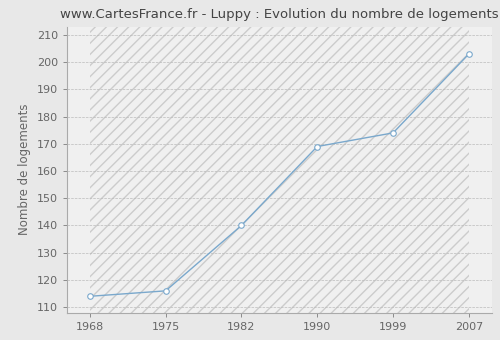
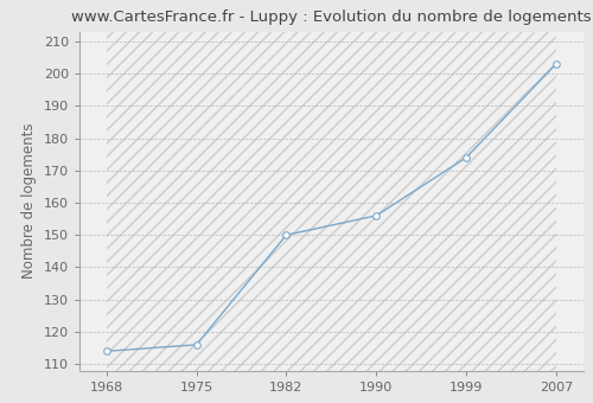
1982: 140 -> 150
1990: 169 -> 156
